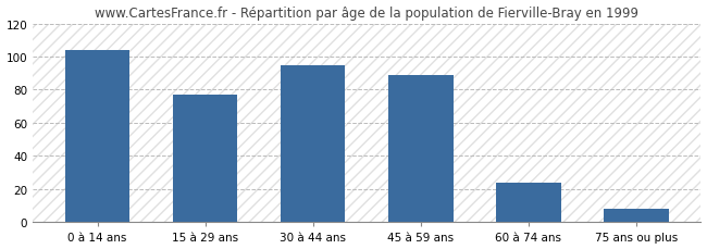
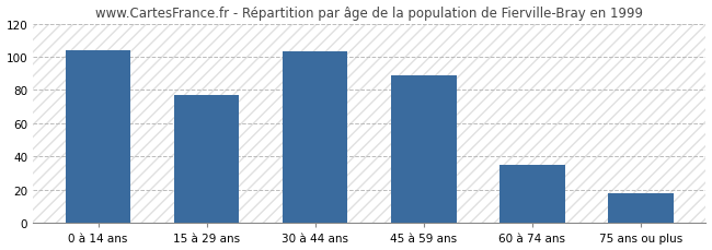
30 à 44 ans: 95 -> 103
60 à 74 ans: 24 -> 35
75 ans ou plus: 8 -> 18
